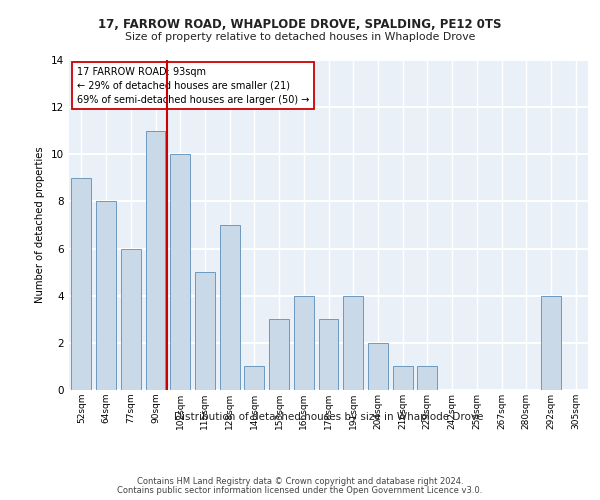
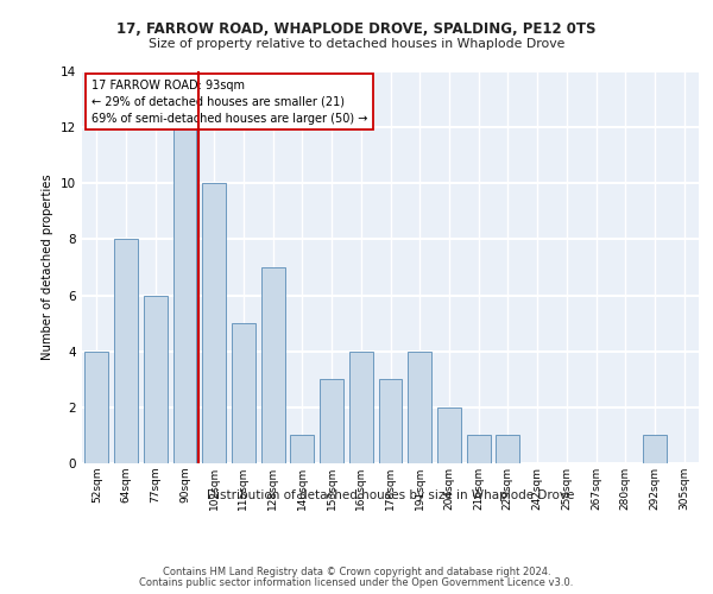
52sqm: 9 -> 4
90sqm: 11 -> 12
292sqm: 4 -> 1
